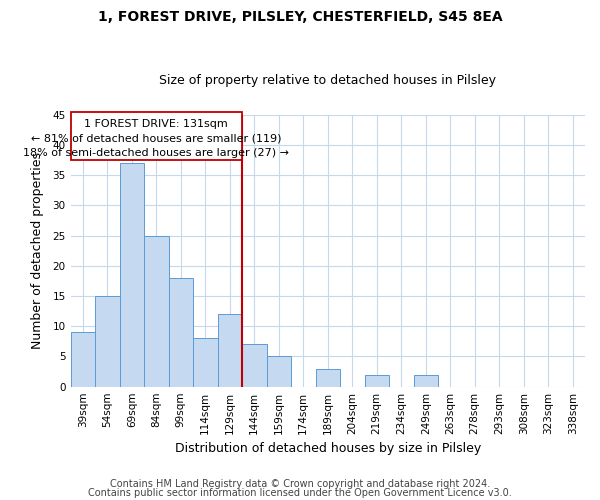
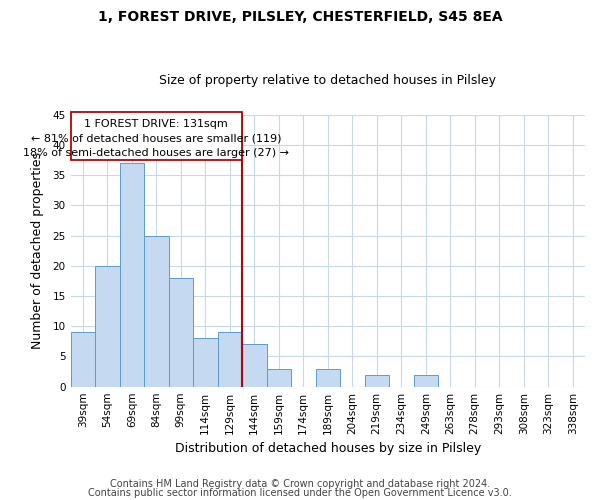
54sqm: 15 -> 20
129sqm: 12 -> 9
159sqm: 5 -> 3
